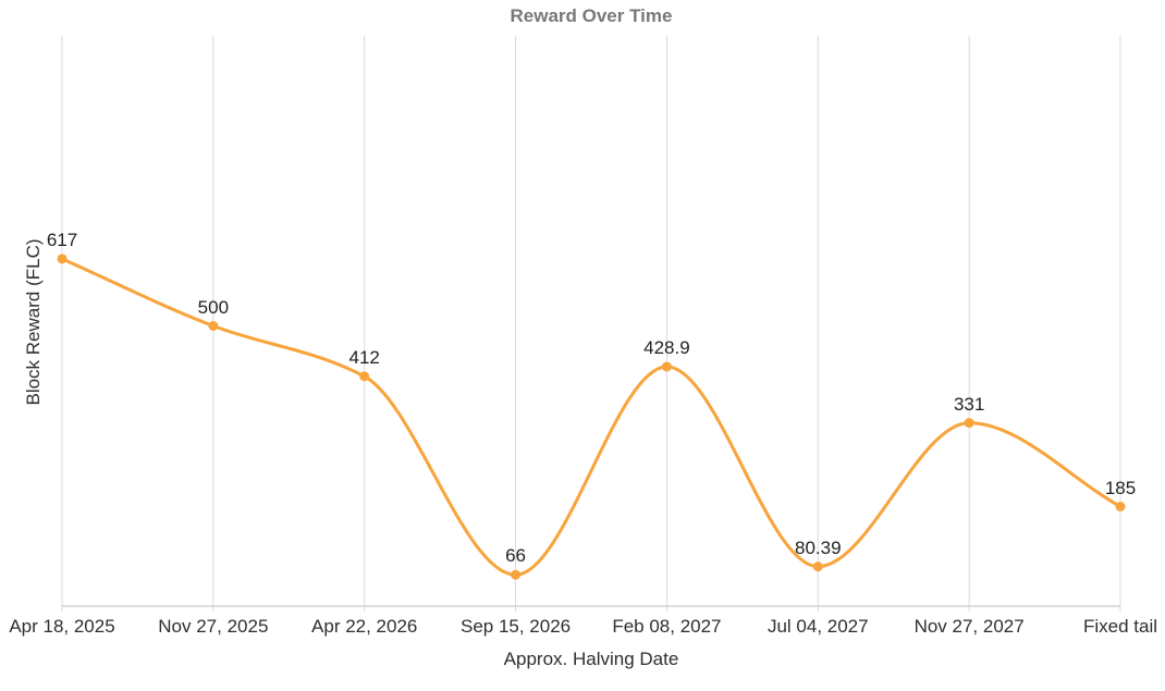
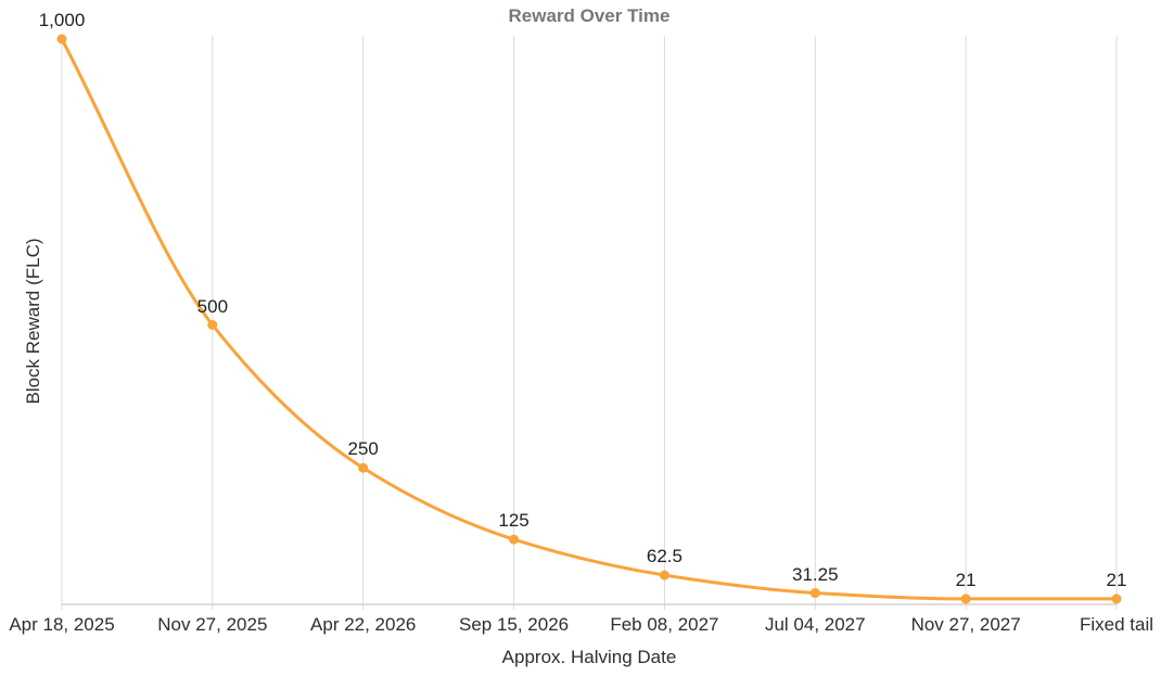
Apr 18, 2025: 617 -> 1,000
Apr 22, 2026: 412 -> 250
Sep 15, 2026: 66 -> 125
Feb 08, 2027: 428.9 -> 62.5
Jul 04, 2027: 80.39 -> 31.25
Nov 27, 2027: 331 -> 21
Fixed tail: 185 -> 21
